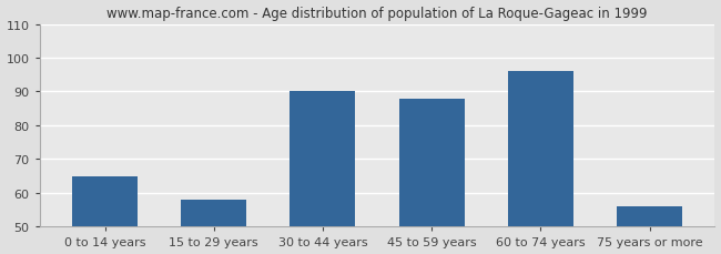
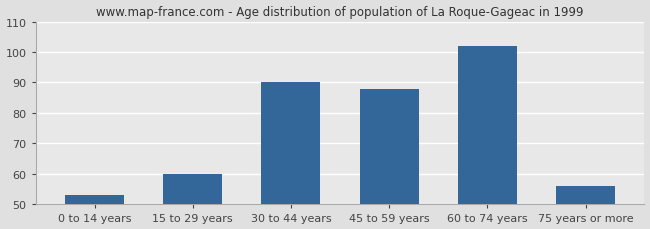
0 to 14 years: 65 -> 53
15 to 29 years: 58 -> 60
60 to 74 years: 96 -> 102
